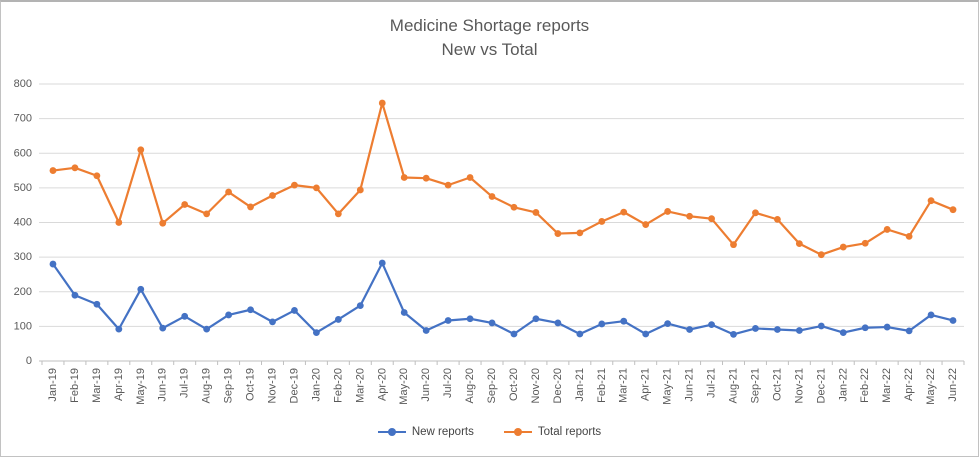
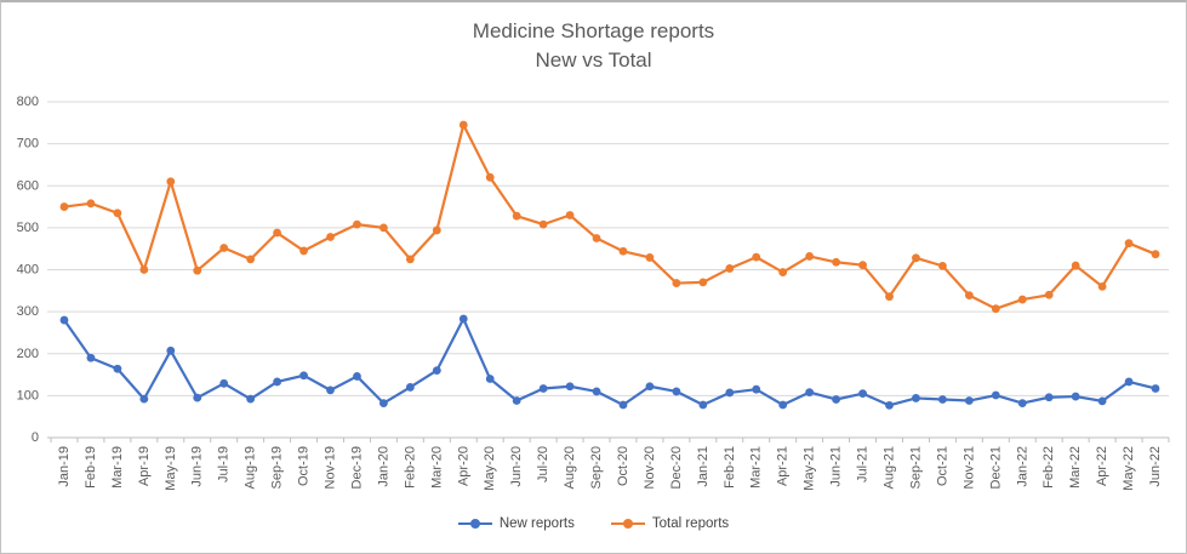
Total reports/May-20: 530 -> 620
Total reports/Mar-22: 380 -> 410
